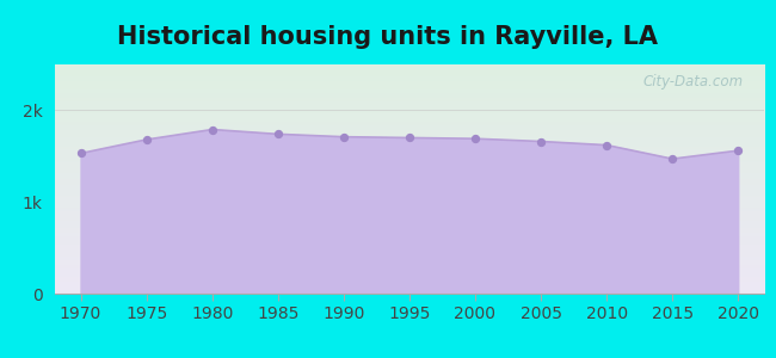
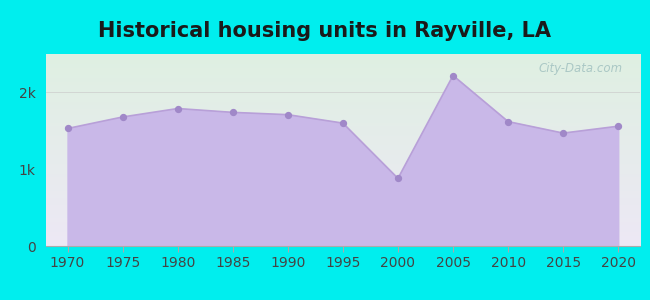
1995: 1.70k -> 1.60k
2000: 1.69k -> 0.88k
2005: 1.66k -> 2.22k
